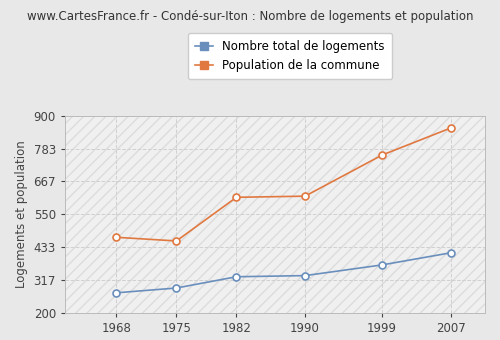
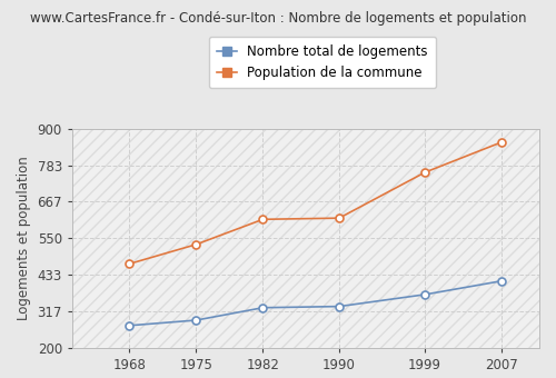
Population de la commune/1975: 455 -> 530
